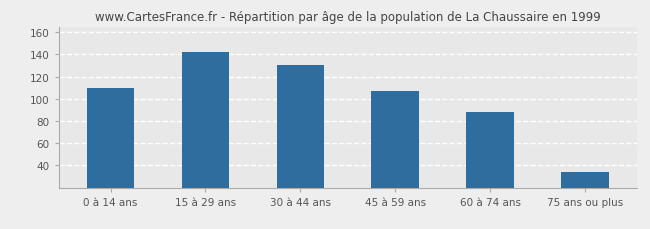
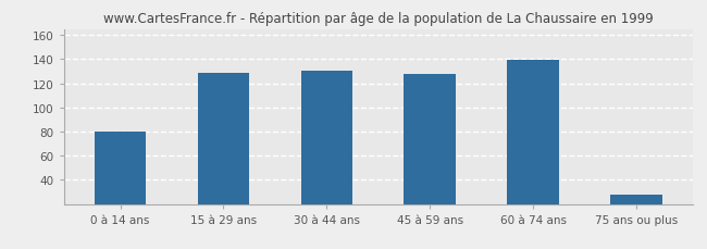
0 à 14 ans: 110 -> 80
15 à 29 ans: 142 -> 129
45 à 59 ans: 107 -> 128
60 à 74 ans: 88 -> 139
75 ans ou plus: 34 -> 28
